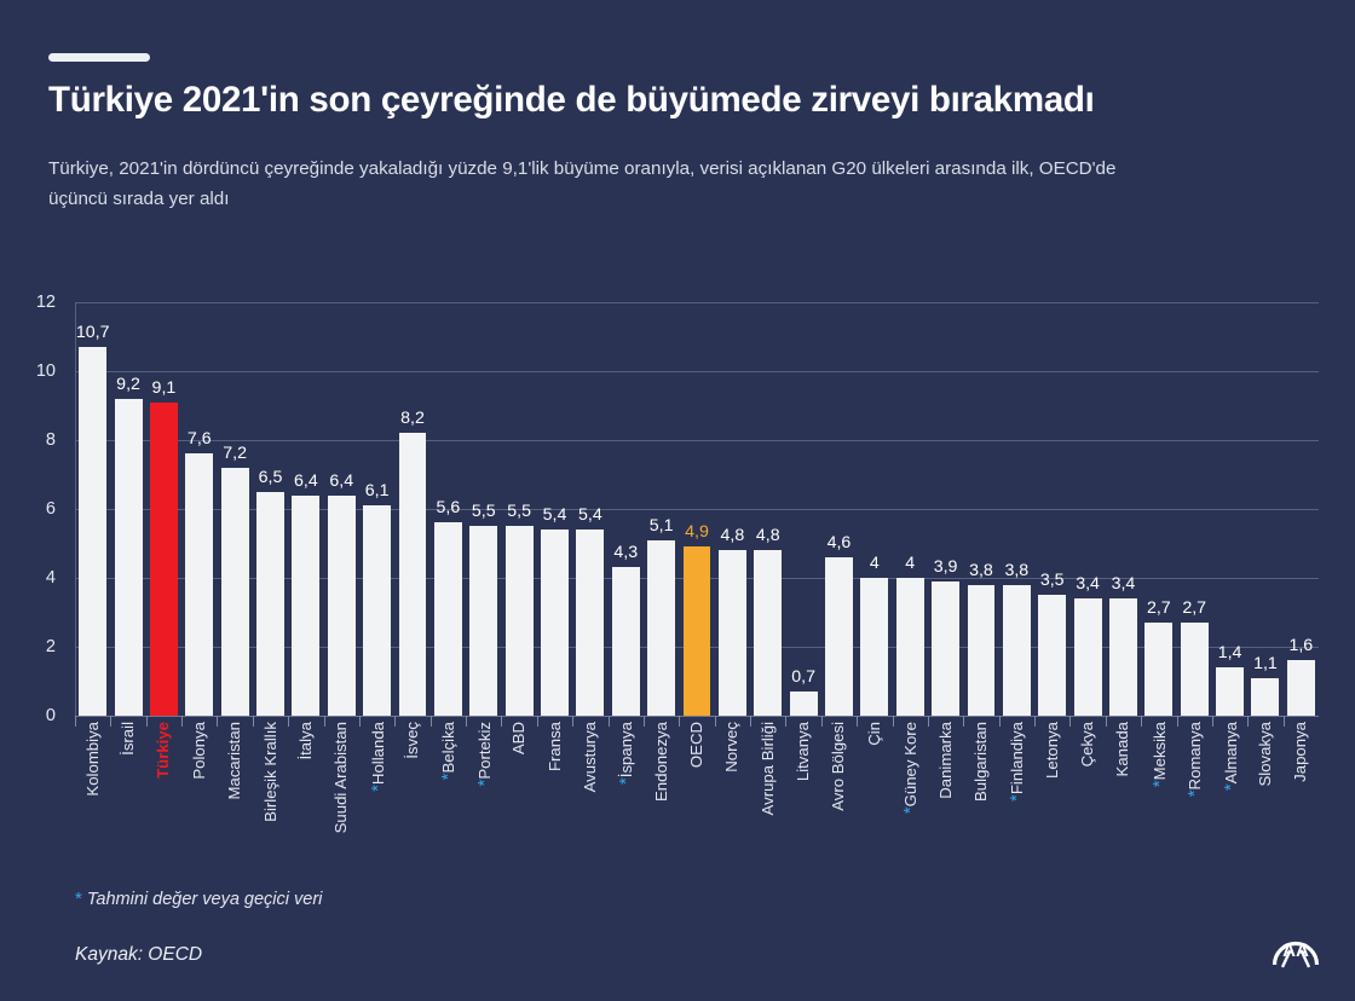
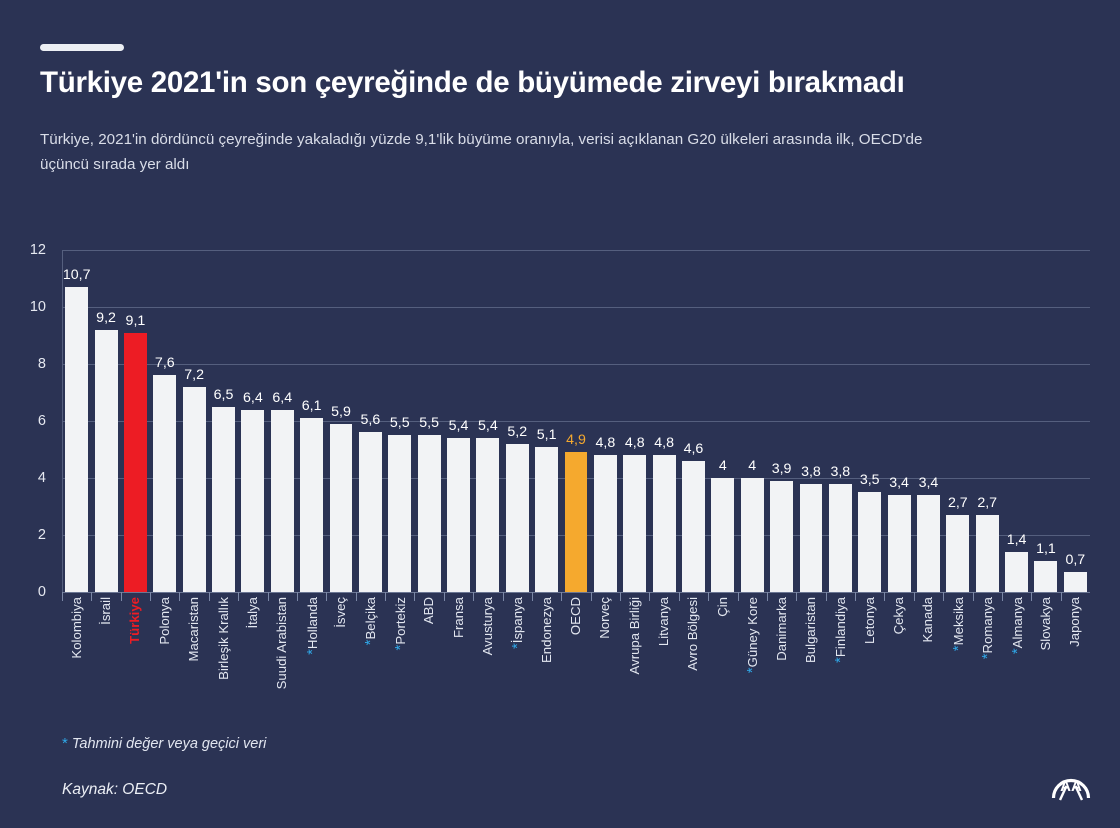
İsveç: 8,2 -> 5,9
İspanya: 4,3 -> 5,2
Litvanya: 0,7 -> 4,8
Japonya: 1,6 -> 0,7
